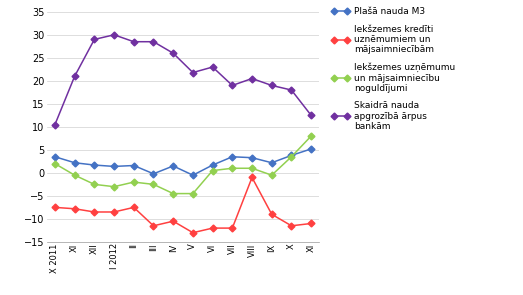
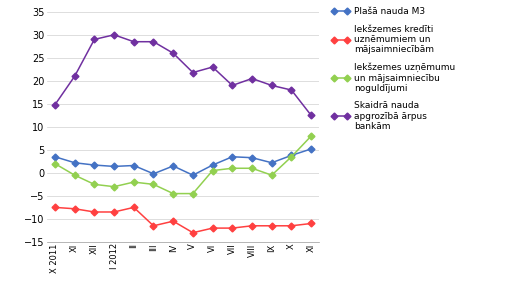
Skaidrā nauda apgrozībā ārpus bankām/X 2011: 10.5 -> 14.8
Iekšzemes kredīti uznēmumiem un mājsaimniecībām/VIII: -1.0 -> -11.5
Iekšzemes kredīti uznēmumiem un mājsaimniecībām/IX: -9.0 -> -11.5
